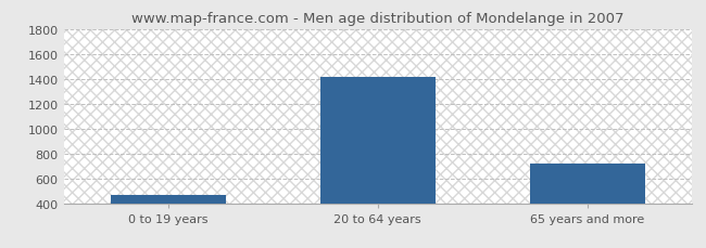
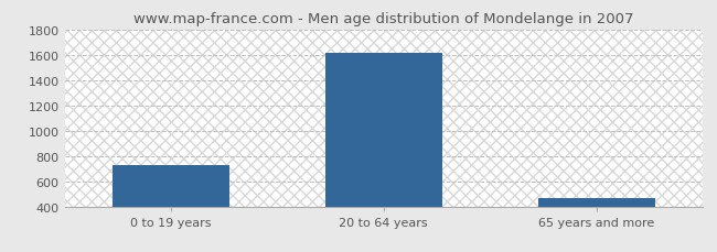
0 to 19 years: 470 -> 730
20 to 64 years: 1410 -> 1620
65 years and more: 720 -> 460
